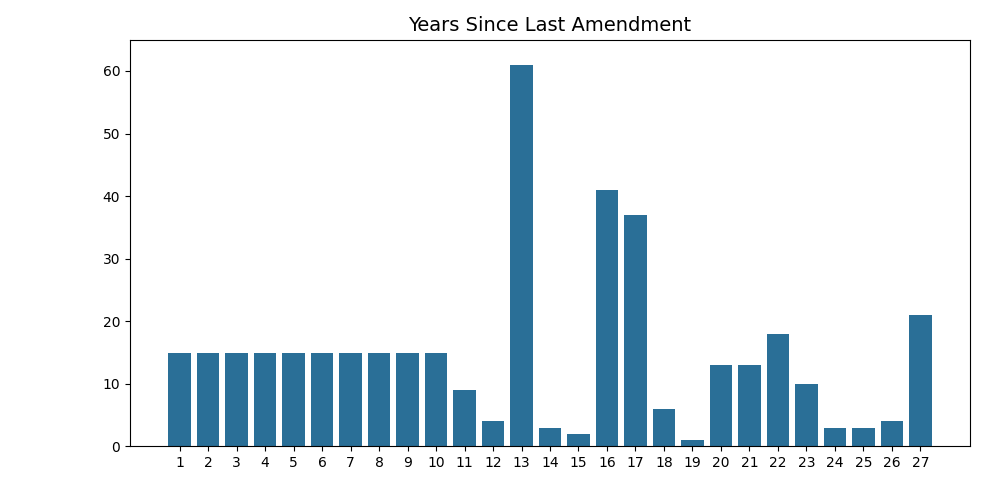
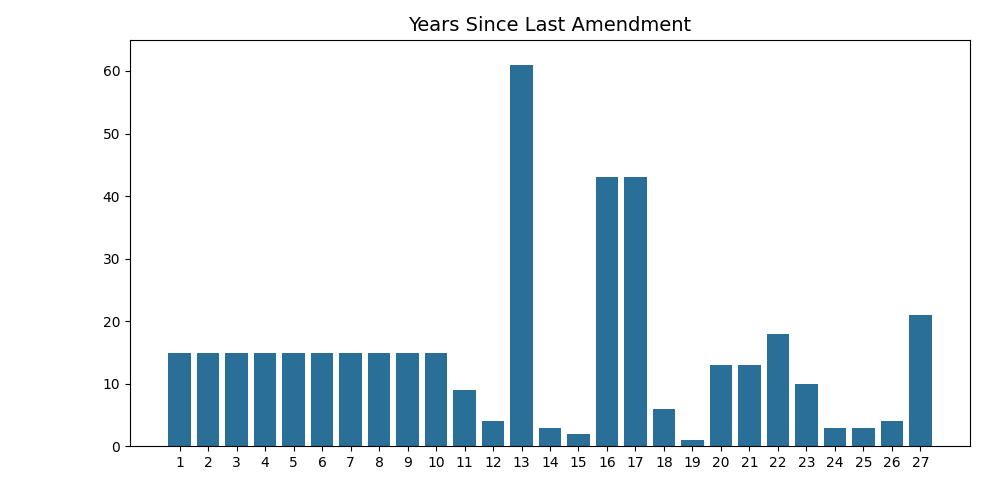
16: 41 -> 43
17: 37 -> 43
